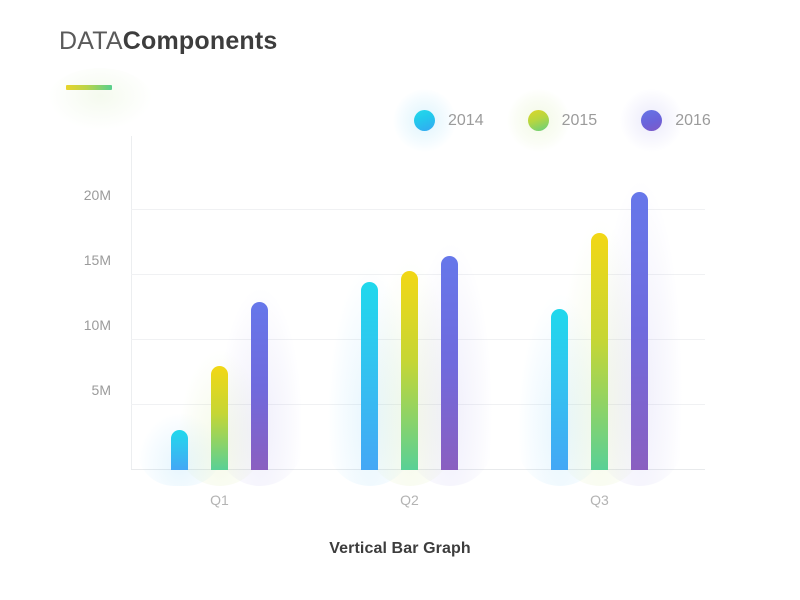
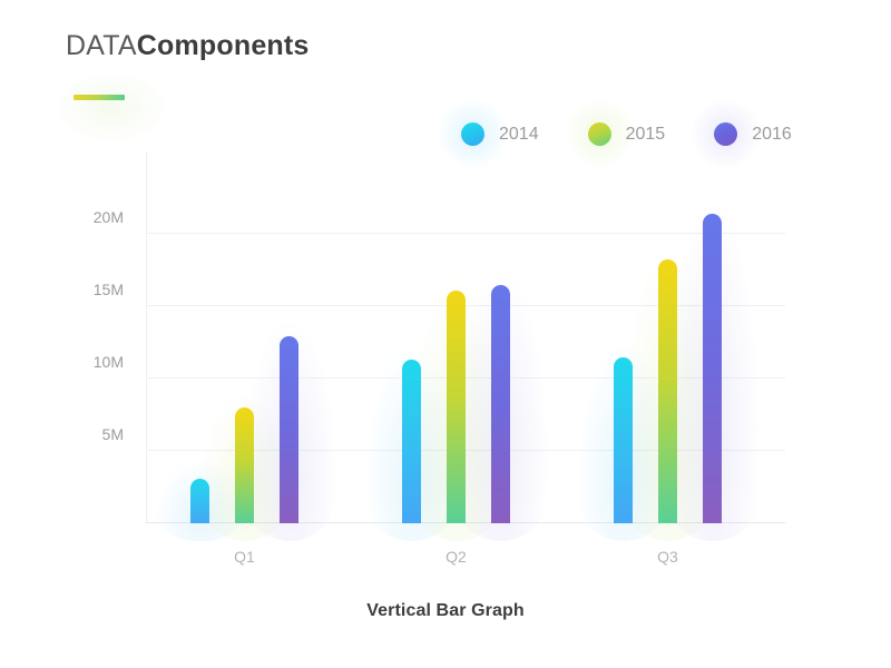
2014/Q2: 14.5M -> 11.3M
2015/Q2: 15.3M -> 16.1M
2014/Q3: 12.4M -> 11.5M
